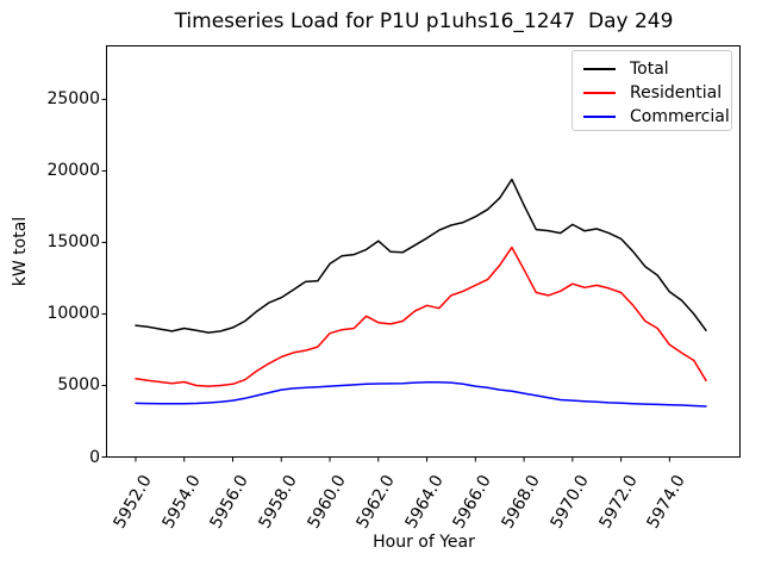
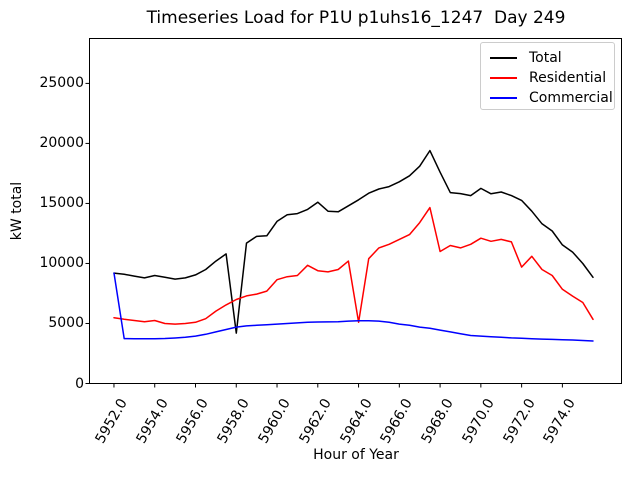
Commercial/5952.0: 3800 -> 9200
Total/5958.0: 11200 -> 4200
Residential/5964.0: 10600 -> 5100
Residential/5968.0: 13100 -> 11000
Residential/5972.0: 11500 -> 9700
